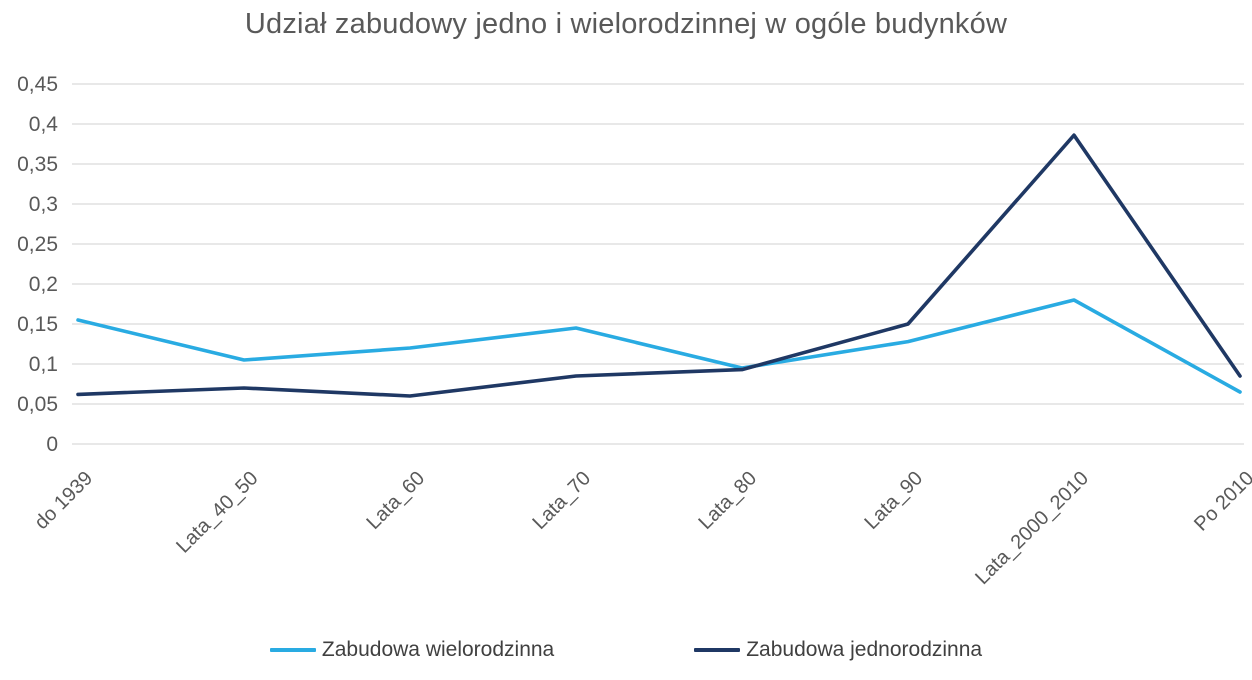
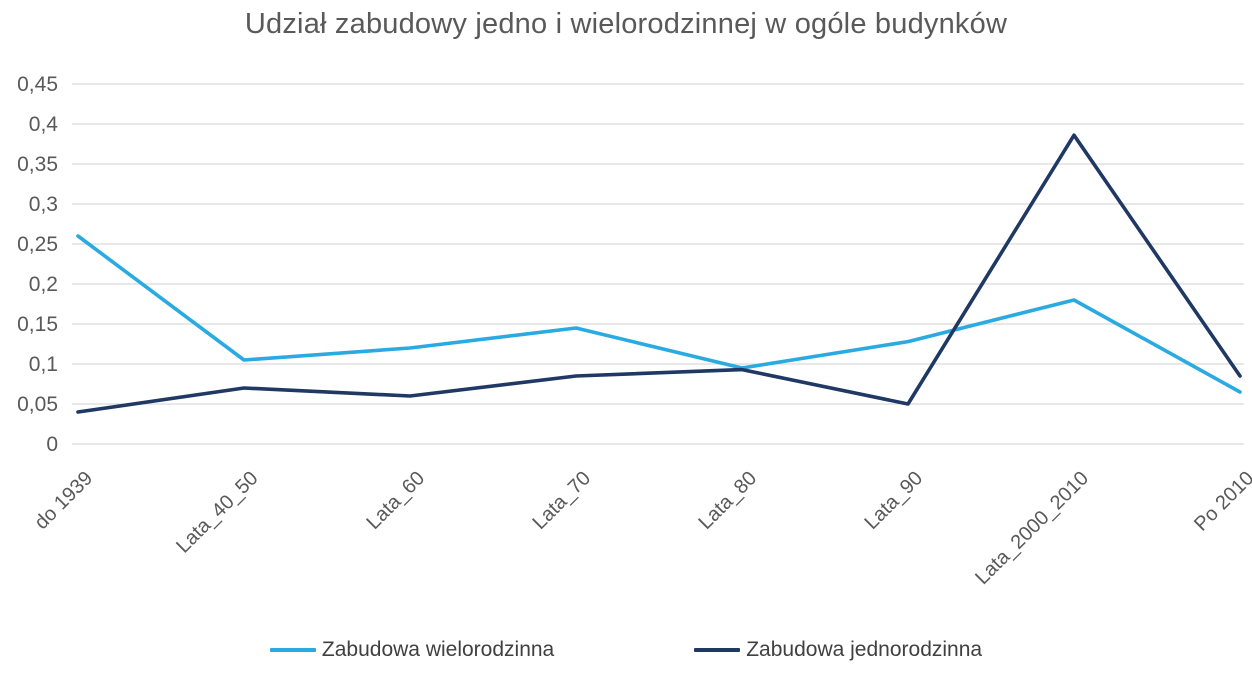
Zabudowa wielorodzinna/do 1939: 0,15 -> 0,26
Zabudowa jednorodzinna/do 1939: 0,06 -> 0,04
Zabudowa jednorodzinna/Lata_90: 0,15 -> 0,05
